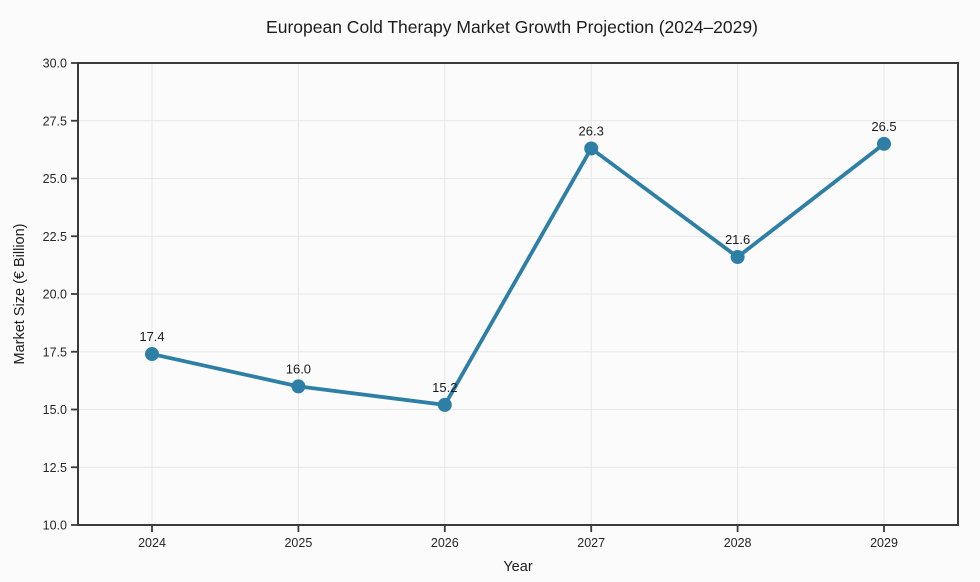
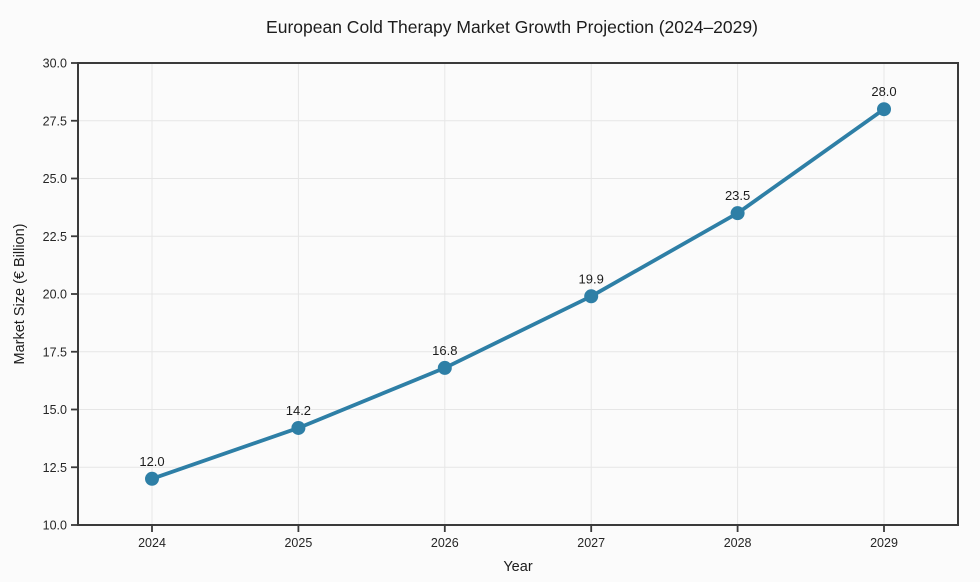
2024: 17.4 -> 12.0
2025: 16.0 -> 14.2
2026: 15.2 -> 16.8
2027: 26.3 -> 19.9
2028: 21.6 -> 23.5
2029: 26.5 -> 28.0
